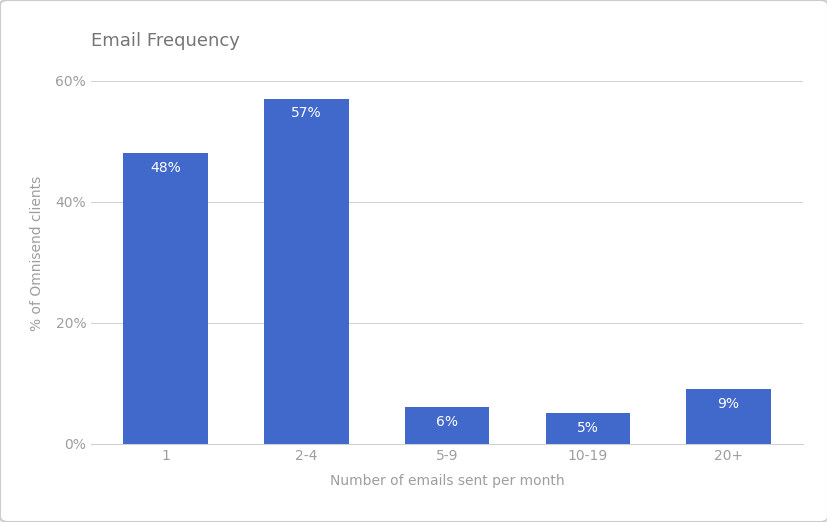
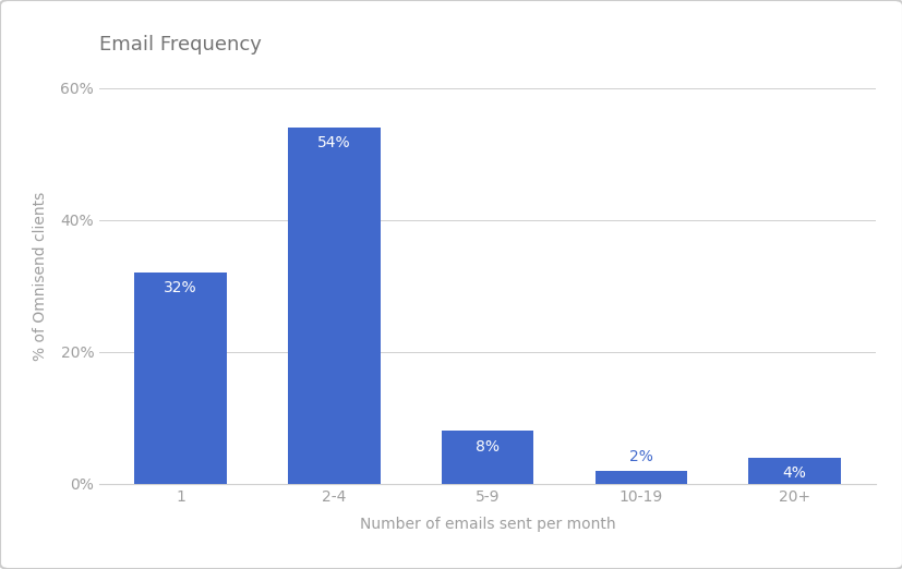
1: 48% -> 32%
2-4: 57% -> 54%
5-9: 6% -> 8%
10-19: 5% -> 2%
20+: 9% -> 4%
